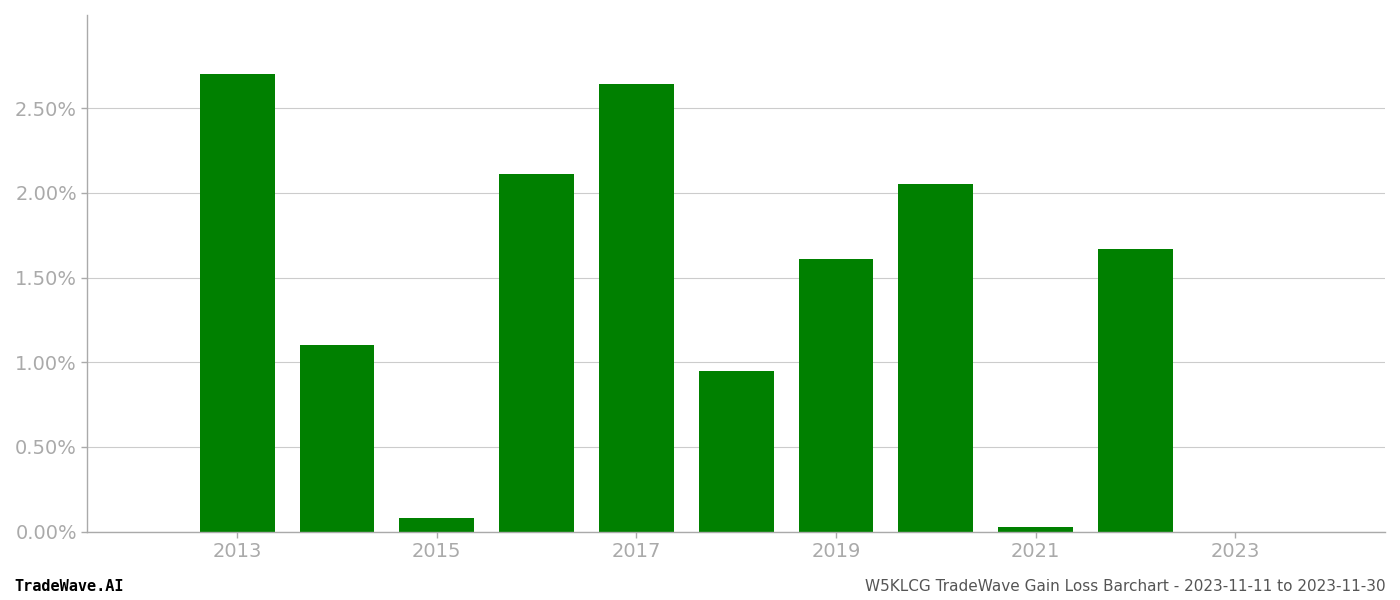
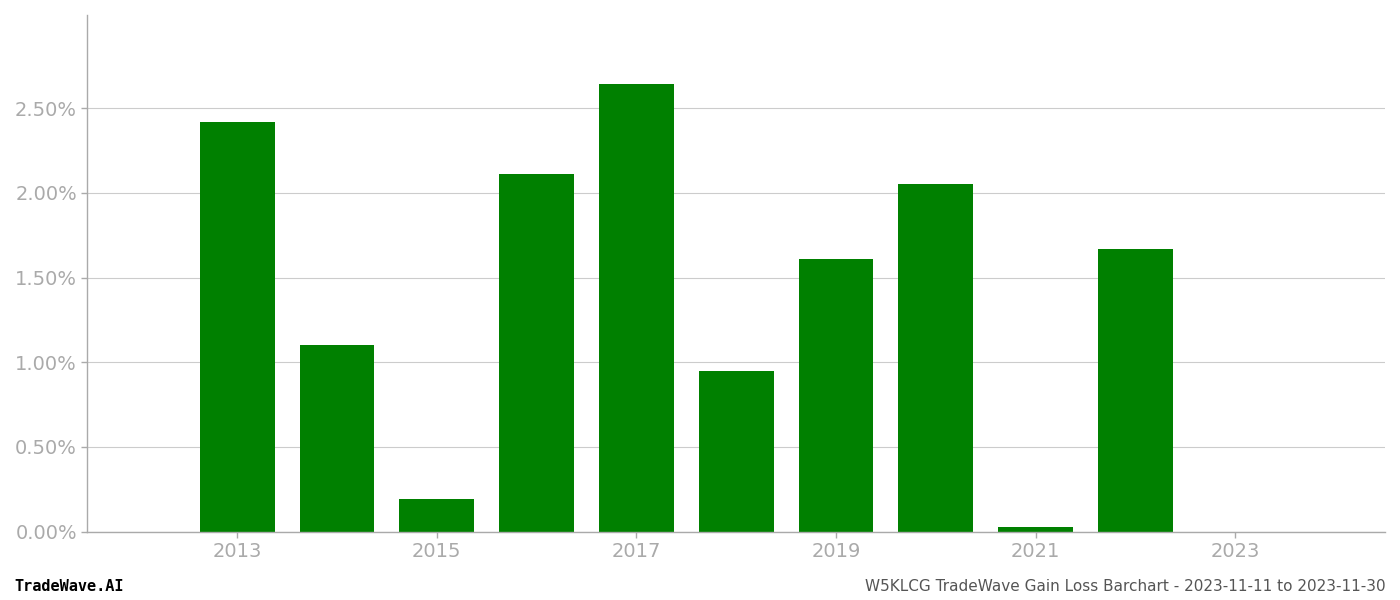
2013: 2.70% -> 2.42%
2015: 0.08% -> 0.19%
